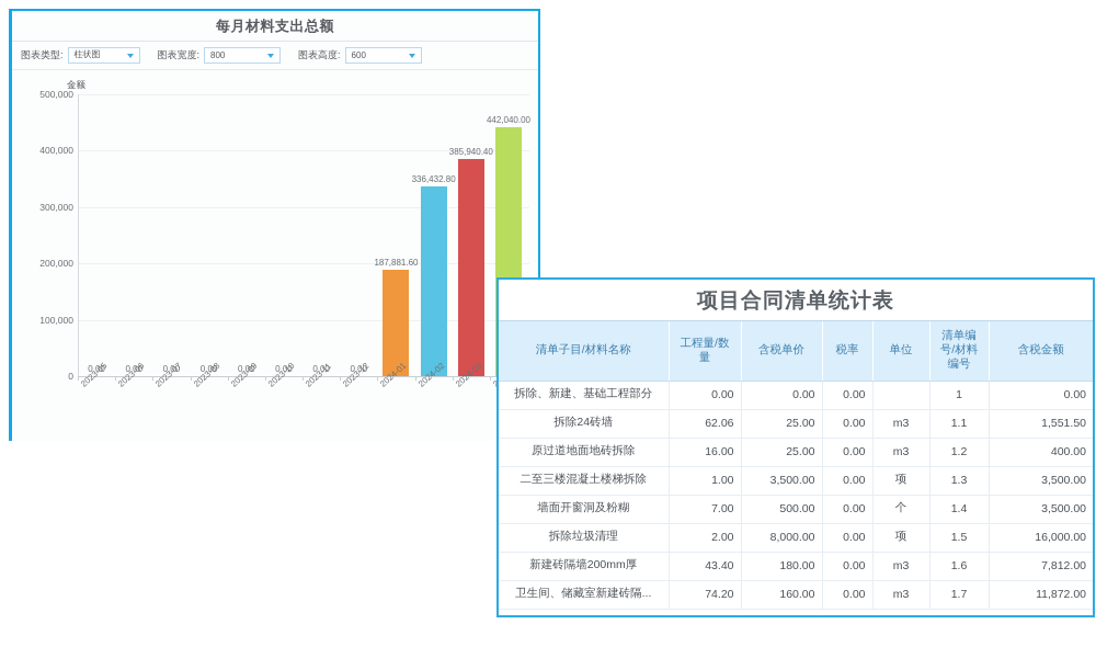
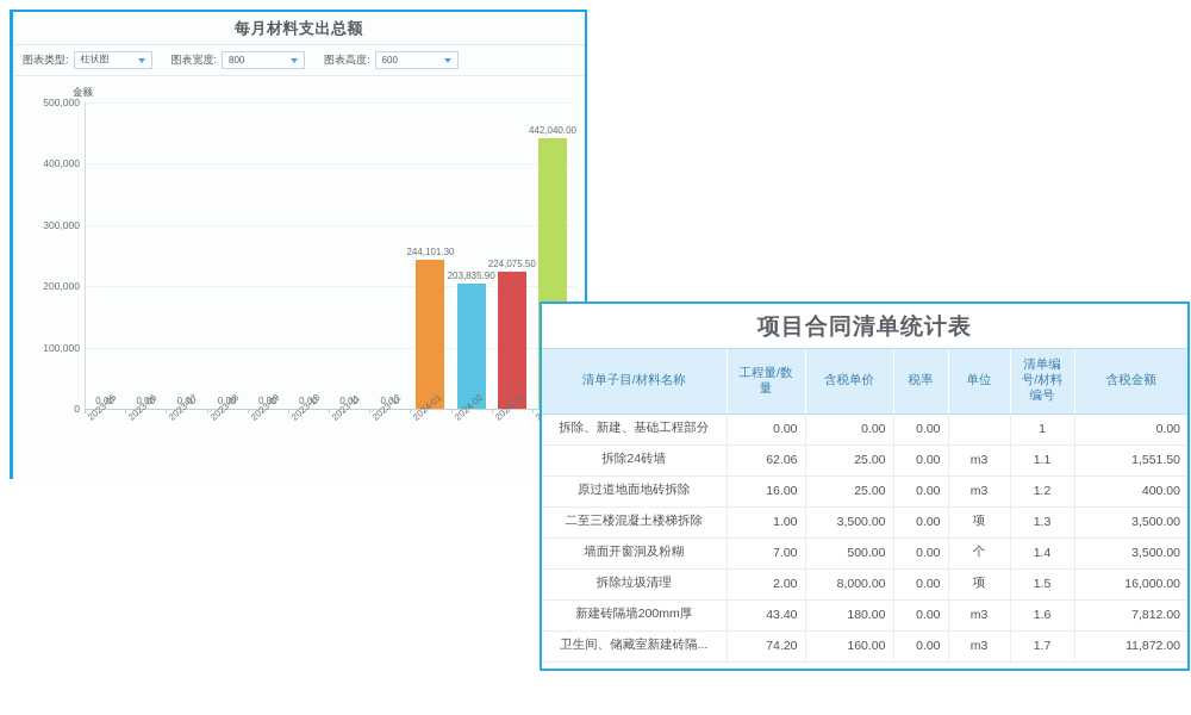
2024-01: 187,881.60 -> 244,101.30
2024-02: 336,432.80 -> 203,835.90
2024-03: 385,940.40 -> 224,075.50
